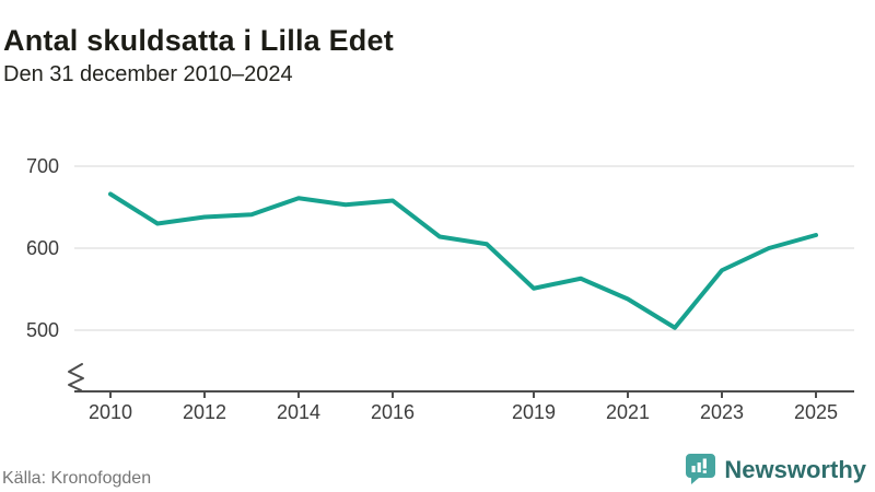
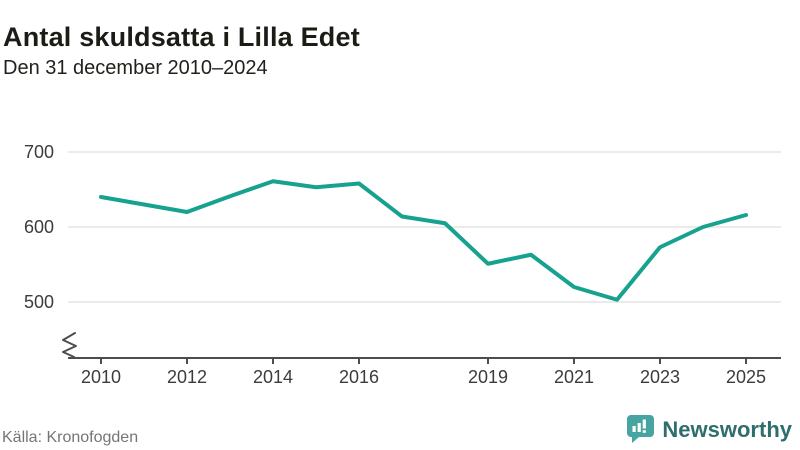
2010: 670 -> 640
2012: 640 -> 620
2021: 540 -> 520
